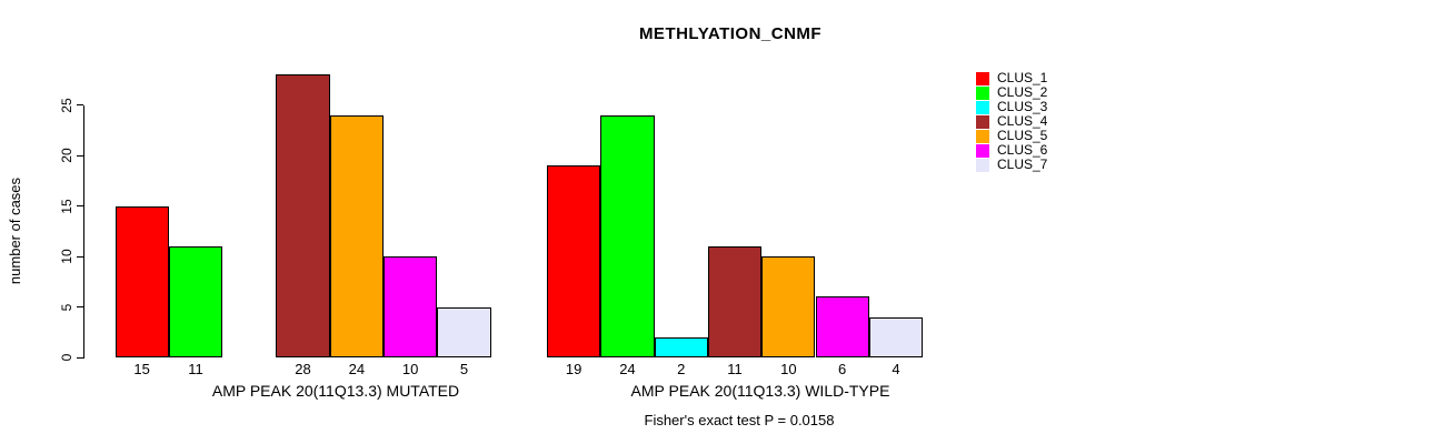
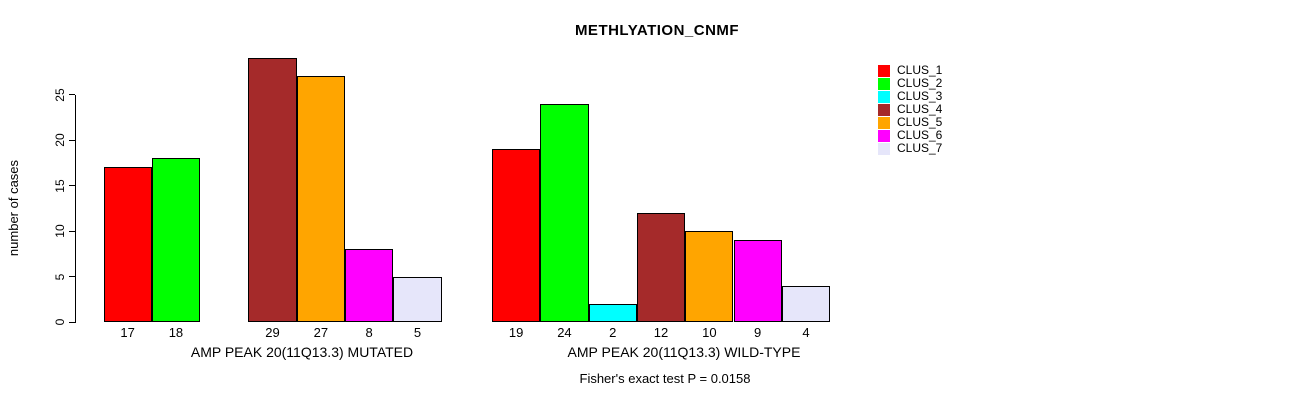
CLUS_1/AMP PEAK 20(11Q13.3) MUTATED: 15 -> 17
CLUS_2/AMP PEAK 20(11Q13.3) MUTATED: 11 -> 18
CLUS_4/AMP PEAK 20(11Q13.3) MUTATED: 28 -> 29
CLUS_5/AMP PEAK 20(11Q13.3) MUTATED: 24 -> 27
CLUS_6/AMP PEAK 20(11Q13.3) MUTATED: 10 -> 8
CLUS_4/AMP PEAK 20(11Q13.3) WILD-TYPE: 11 -> 12
CLUS_6/AMP PEAK 20(11Q13.3) WILD-TYPE: 6 -> 9
